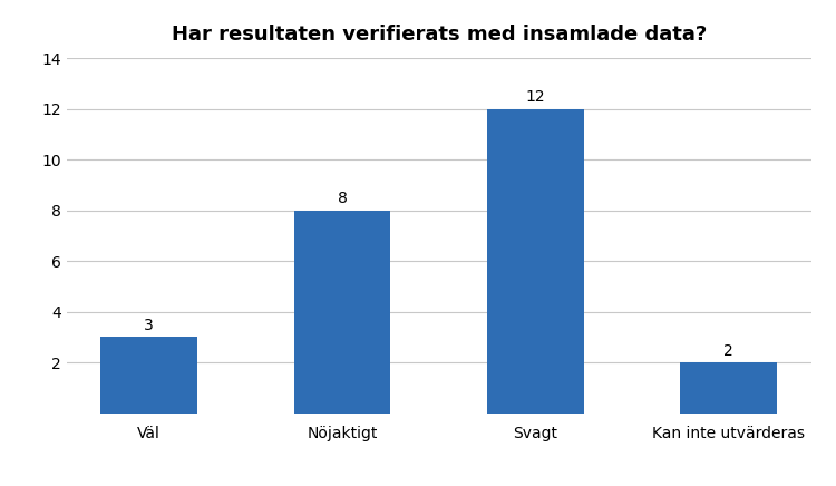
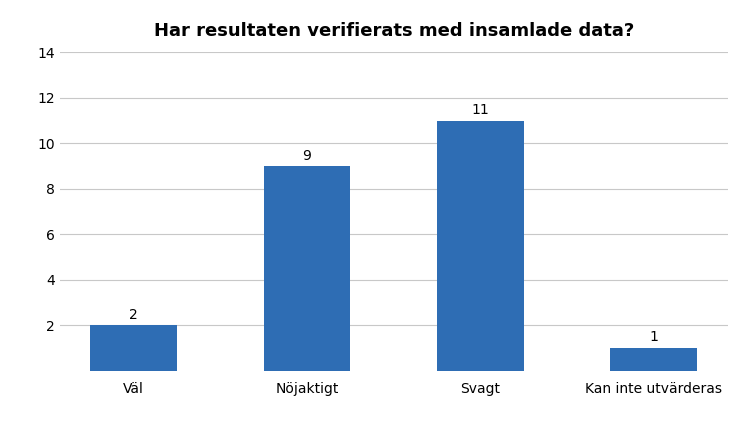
Väl: 3 -> 2
Nöjaktigt: 8 -> 9
Svagt: 12 -> 11
Kan inte utvärderas: 2 -> 1
